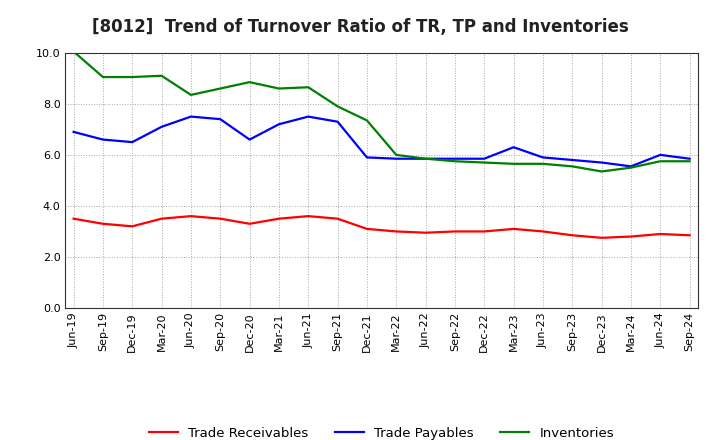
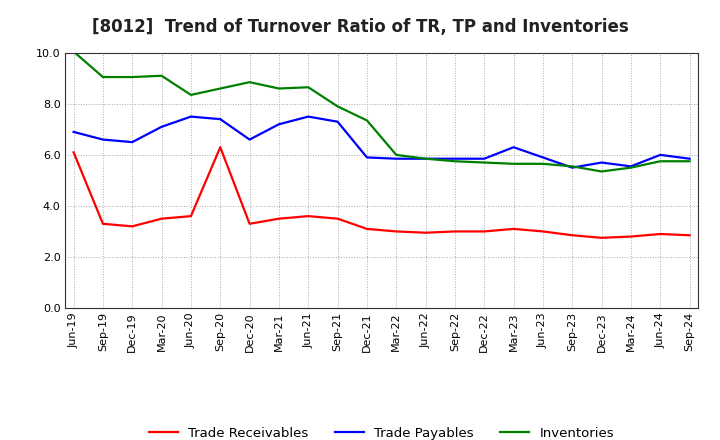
Trade Receivables/Jun-19: 3.50 -> 6.10
Trade Receivables/Sep-20: 3.50 -> 6.30
Trade Payables/Sep-23: 5.80 -> 5.50
